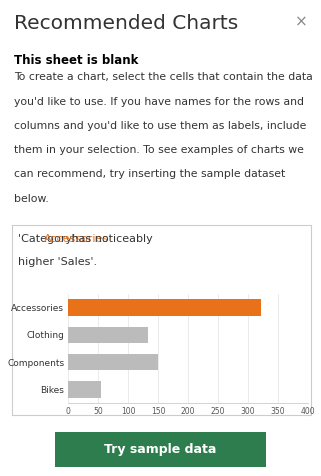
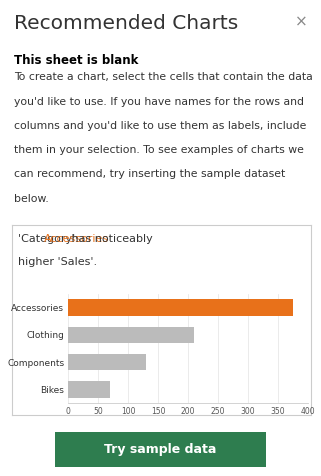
Accessories: 322 -> 375
Clothing: 134 -> 210
Components: 150 -> 130
Bikes: 54 -> 70
